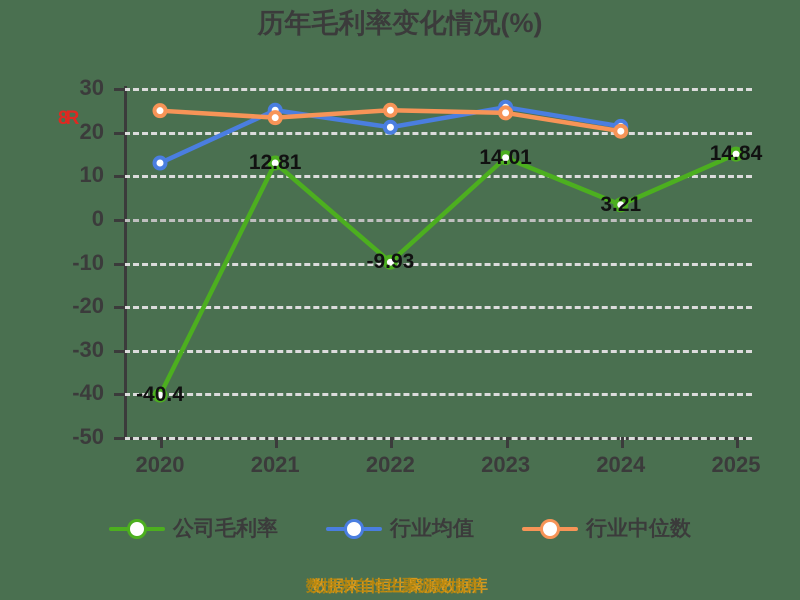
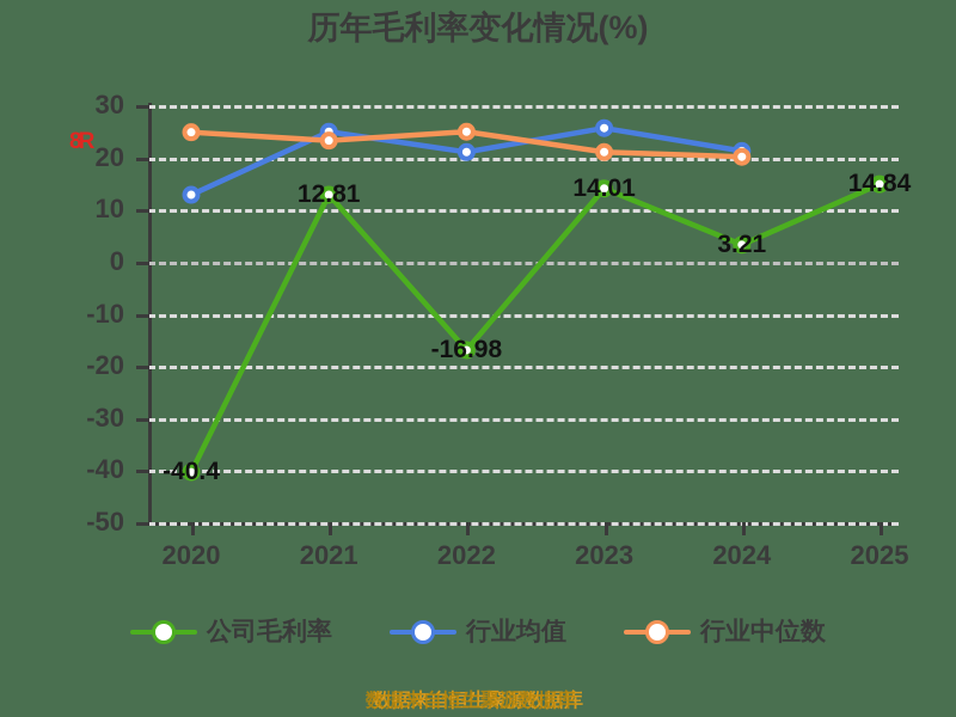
公司毛利率/2022: -9.93 -> -16.98
行业中位数/2023: 24 -> 21
